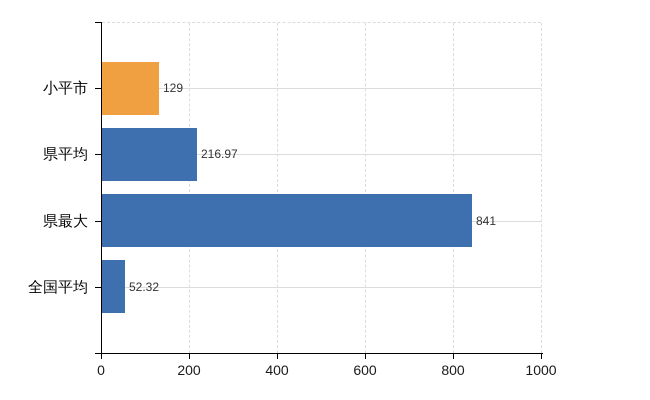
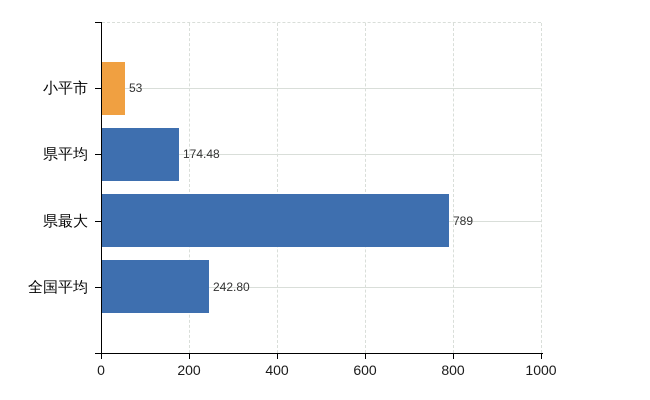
小平市: 129 -> 53
県平均: 216.97 -> 174.48
県最大: 841 -> 789
全国平均: 52.32 -> 242.80
